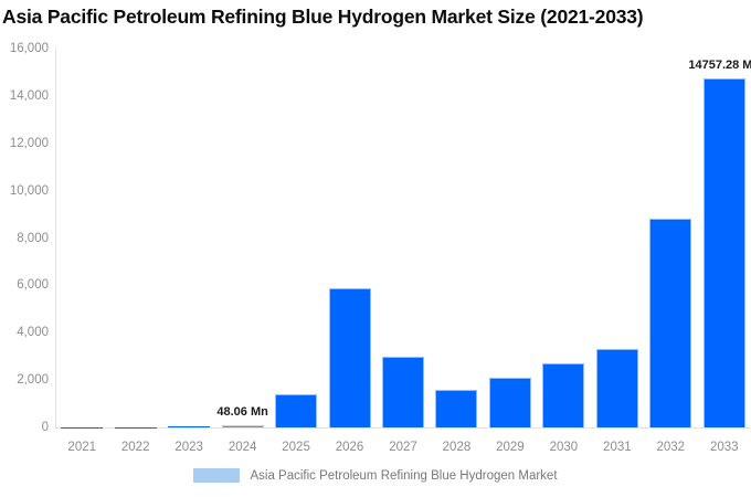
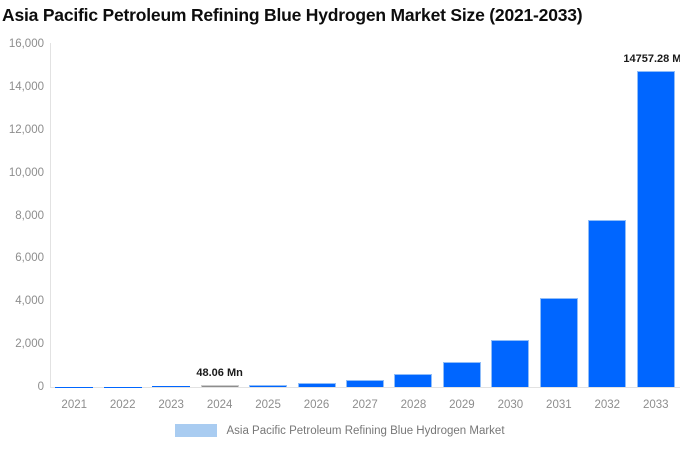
2025: 1400 -> 100
2026: 5900 -> 200
2027: 3000 -> 300
2028: 1600 -> 600
2029: 2100 -> 1200
2030: 2700 -> 2200
2031: 3300 -> 4100
2032: 8800 -> 7800
